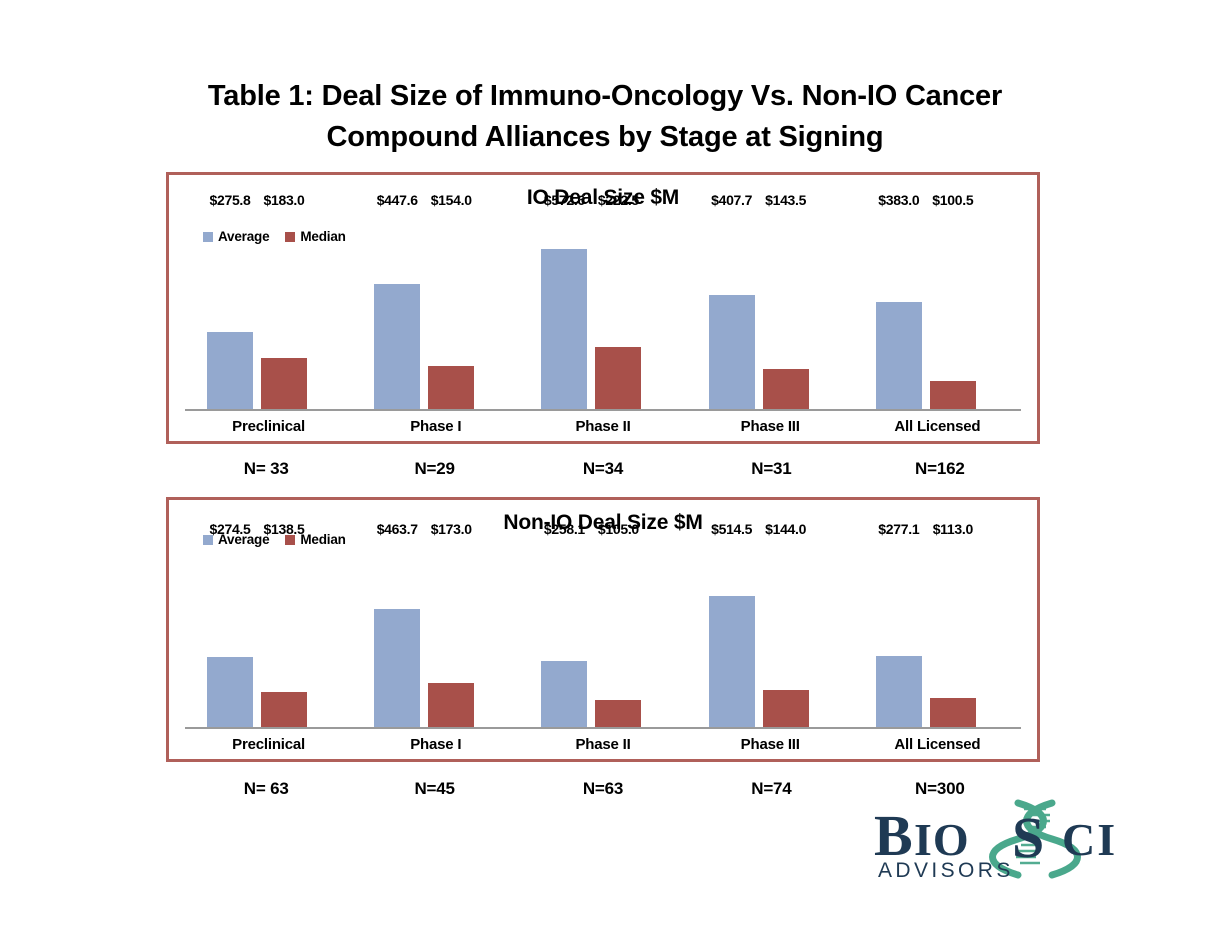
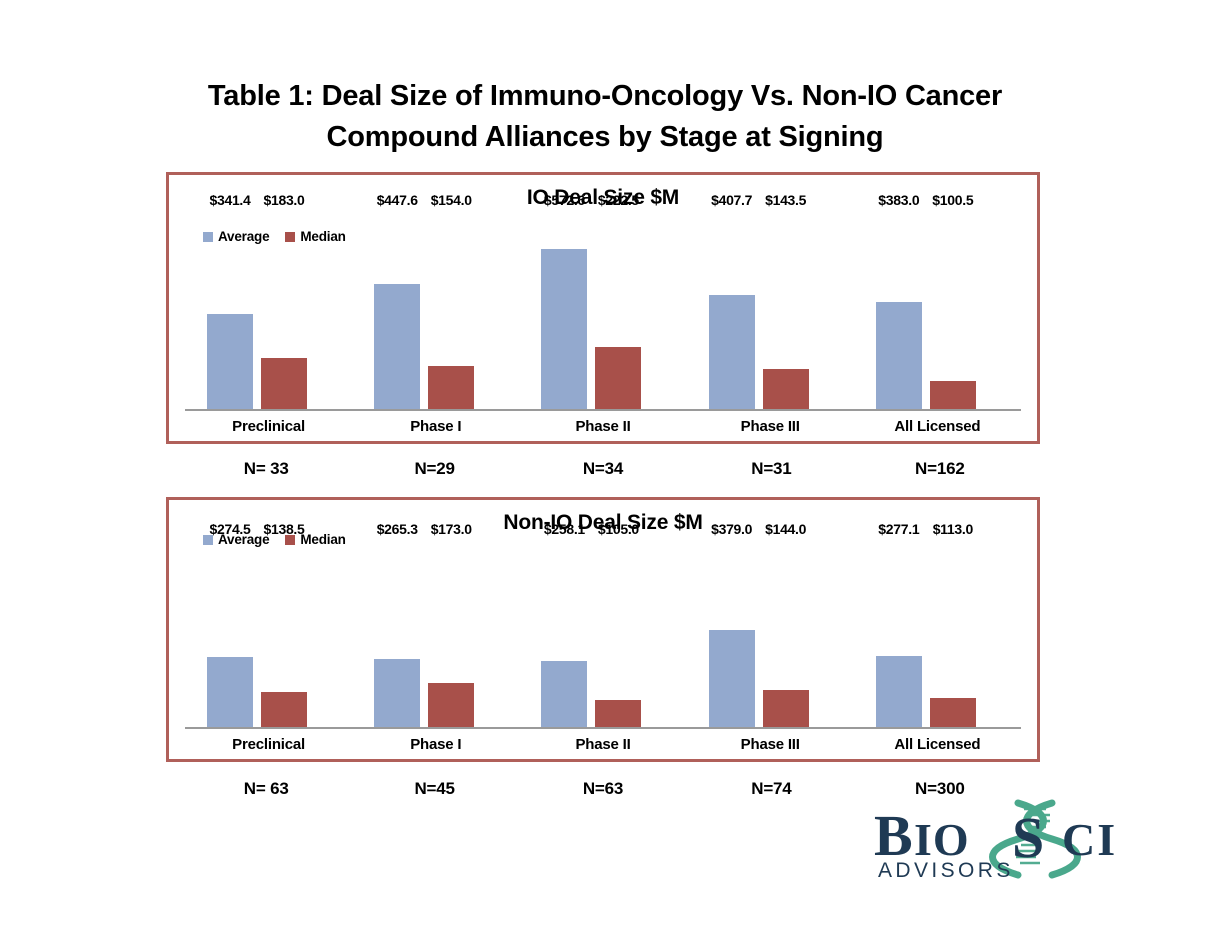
IO Deal Size $M/Average/Preclinical: $275.8 -> $341.4
Non-IO Deal Size $M/Average/Phase I: $463.7 -> $265.3
Non-IO Deal Size $M/Average/Phase III: $514.5 -> $379.0
